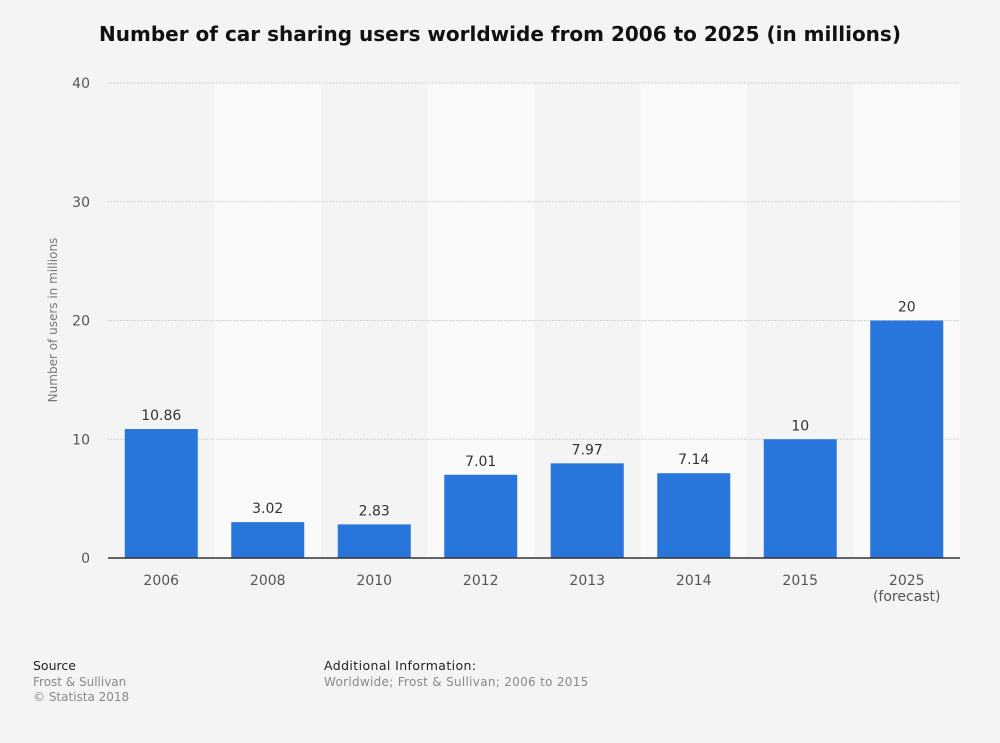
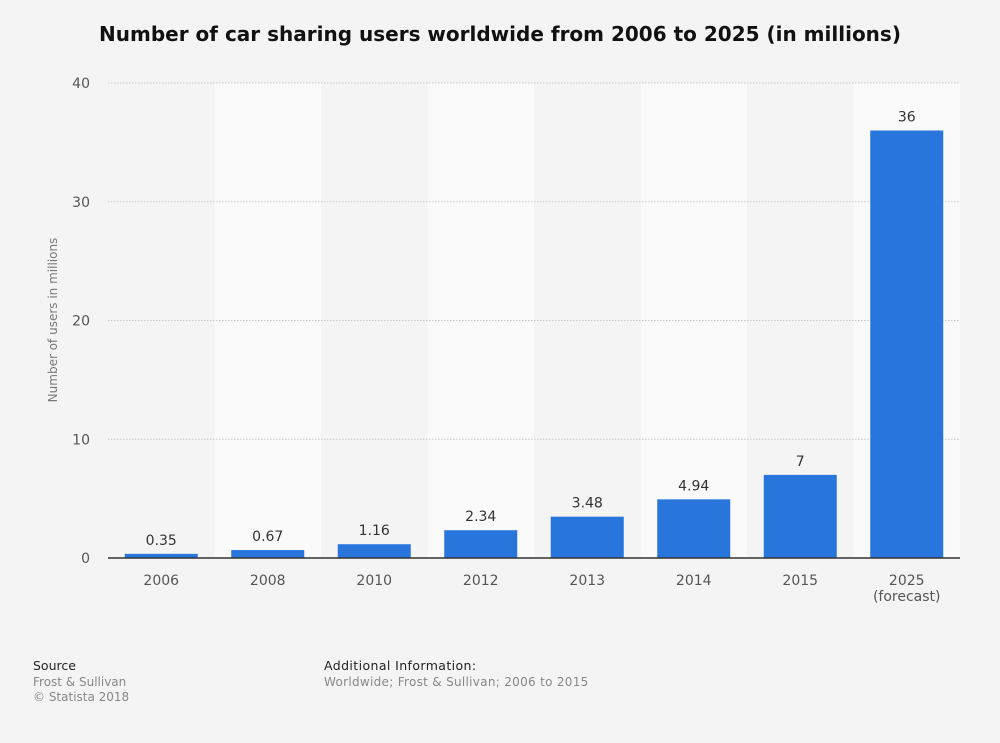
2006: 10.86 -> 0.35
2008: 3.02 -> 0.67
2010: 2.83 -> 1.16
2012: 7.01 -> 2.34
2013: 7.97 -> 3.48
2014: 7.14 -> 4.94
2015: 10 -> 7
2025: 20 -> 36
